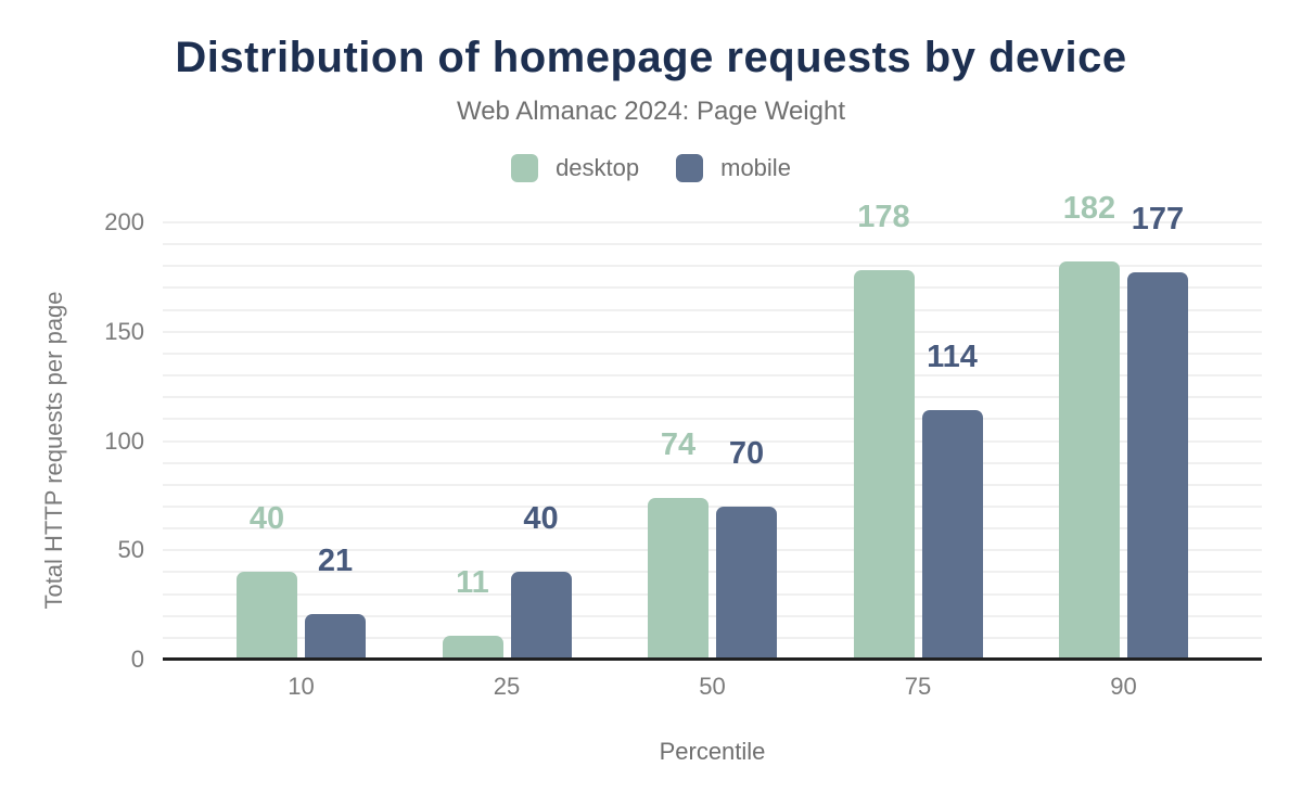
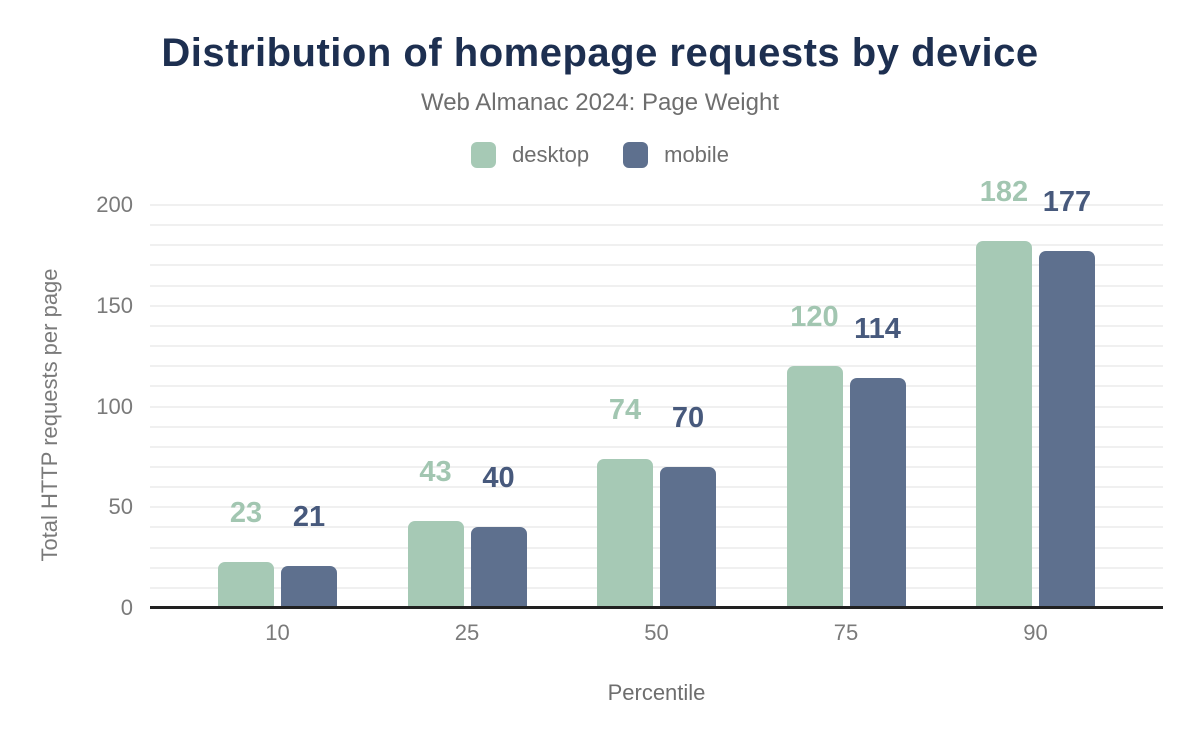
desktop/10: 40 -> 23
desktop/25: 11 -> 43
desktop/75: 178 -> 120
